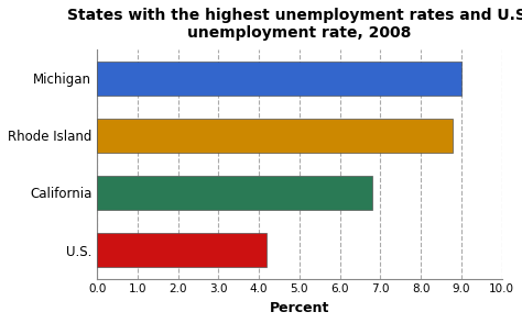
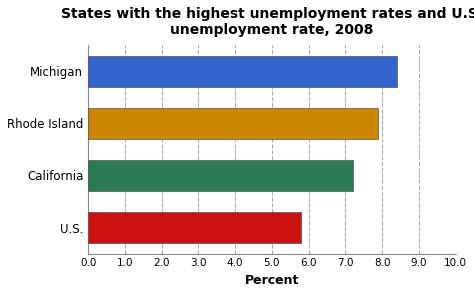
Michigan: 9.0 -> 8.4
Rhode Island: 8.8 -> 7.9
California: 6.8 -> 7.2
U.S.: 4.2 -> 5.8
